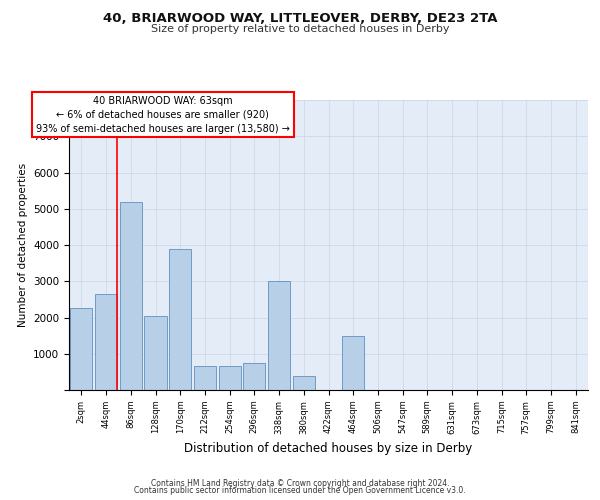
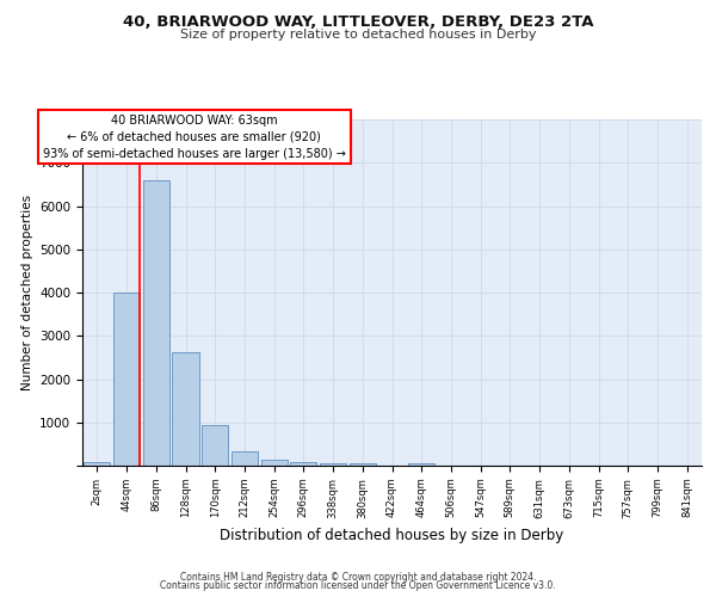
2sqm: 2250 -> 80
44sqm: 2650 -> 4000
86sqm: 5200 -> 6600
128sqm: 2050 -> 2620
170sqm: 3900 -> 950
212sqm: 650 -> 320
254sqm: 650 -> 140
296sqm: 750 -> 90
338sqm: 3000 -> 60
380sqm: 400 -> 50
464sqm: 1500 -> 50
